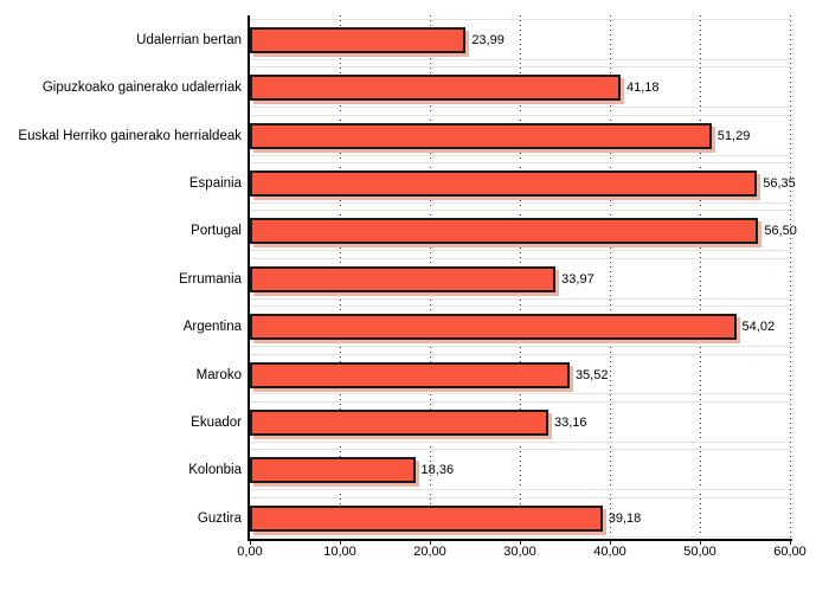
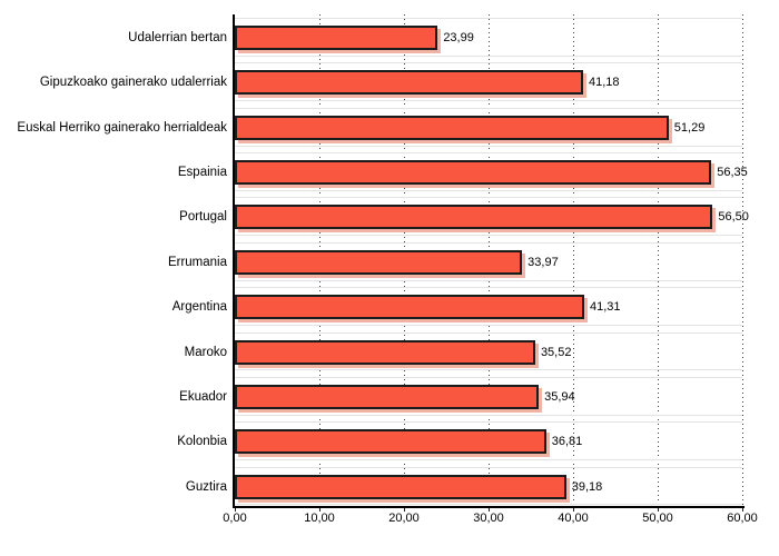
Argentina: 54,02 -> 41,31
Ekuador: 33,16 -> 35,94
Kolonbia: 18,36 -> 36,81
